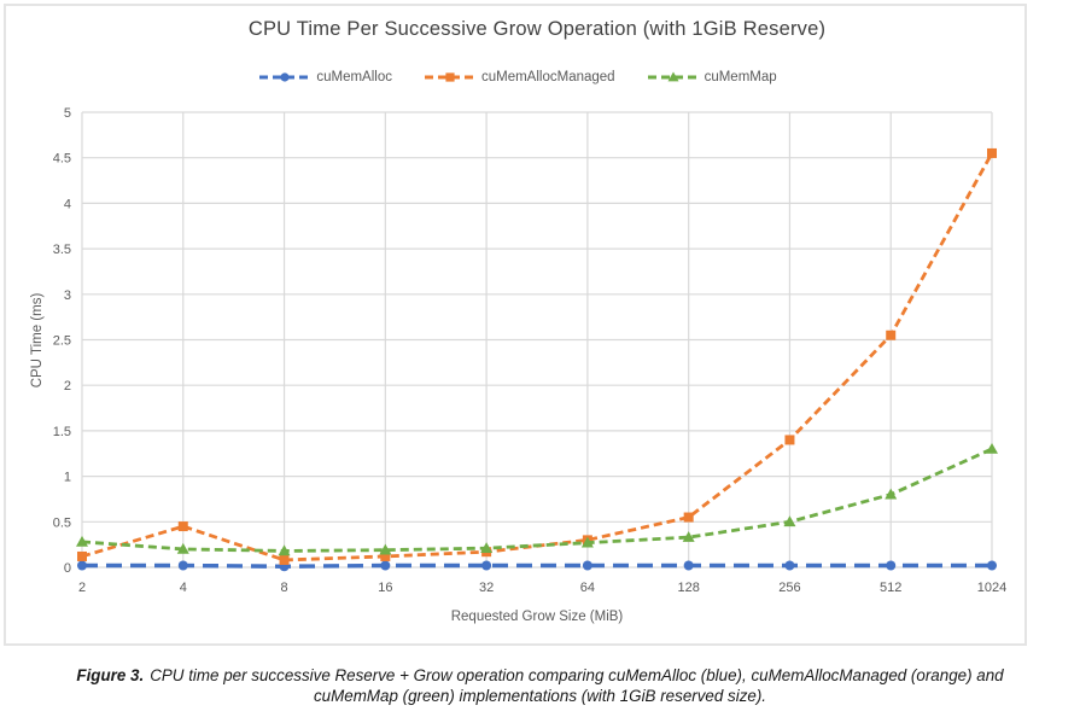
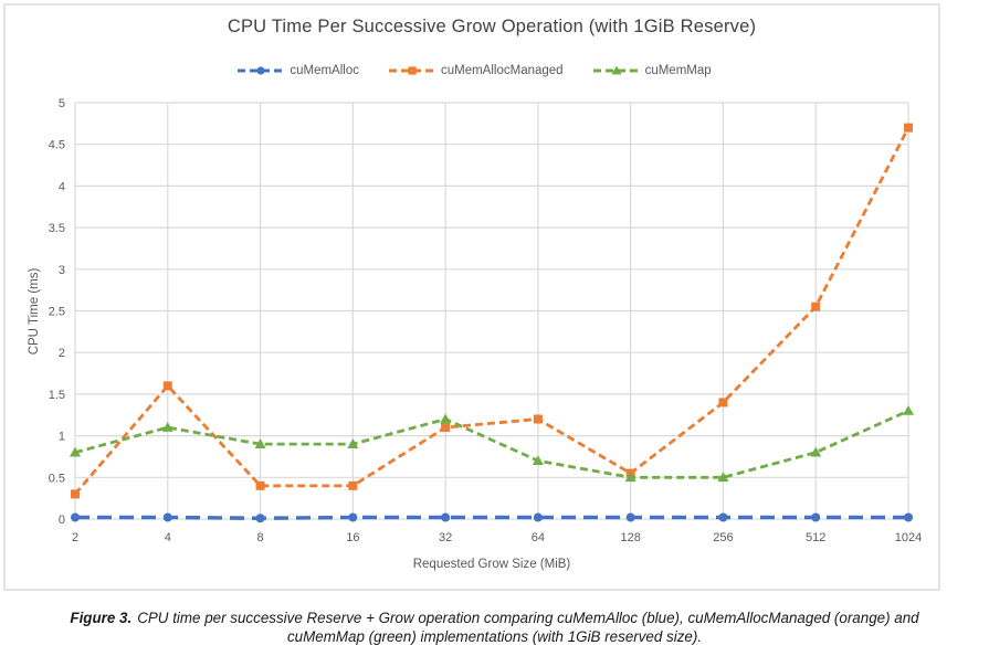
cuMemAllocManaged/2: 0.1 -> 0.3
cuMemMap/2: 0.3 -> 0.8
cuMemAllocManaged/4: 0.5 -> 1.6
cuMemMap/4: 0.2 -> 1.1
cuMemAllocManaged/8: 0.1 -> 0.4
cuMemMap/8: 0.2 -> 0.9
cuMemAllocManaged/16: 0.1 -> 0.4
cuMemMap/16: 0.2 -> 0.9
cuMemAllocManaged/32: 0.2 -> 1.1
cuMemMap/32: 0.2 -> 1.2
cuMemAllocManaged/64: 0.3 -> 1.2
cuMemMap/64: 0.3 -> 0.7
cuMemMap/128: 0.3 -> 0.5
cuMemAllocManaged/1024: 4.5 -> 4.7
